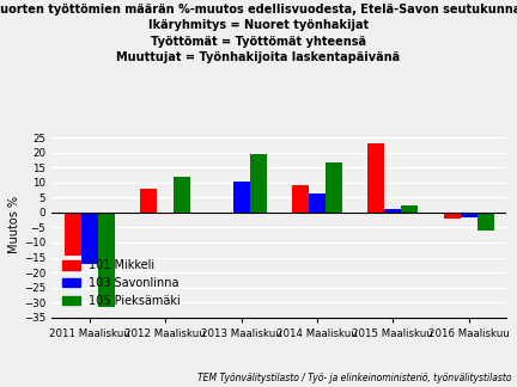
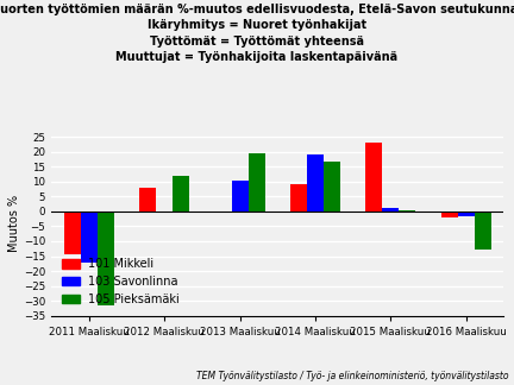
103 Savonlinna/2014 Maaliskuu: 6.5 -> 19.0
105 Pieksämäki/2015 Maaliskuu: 2.5 -> 0.5
105 Pieksämäki/2016 Maaliskuu: -6.0 -> -13.0
